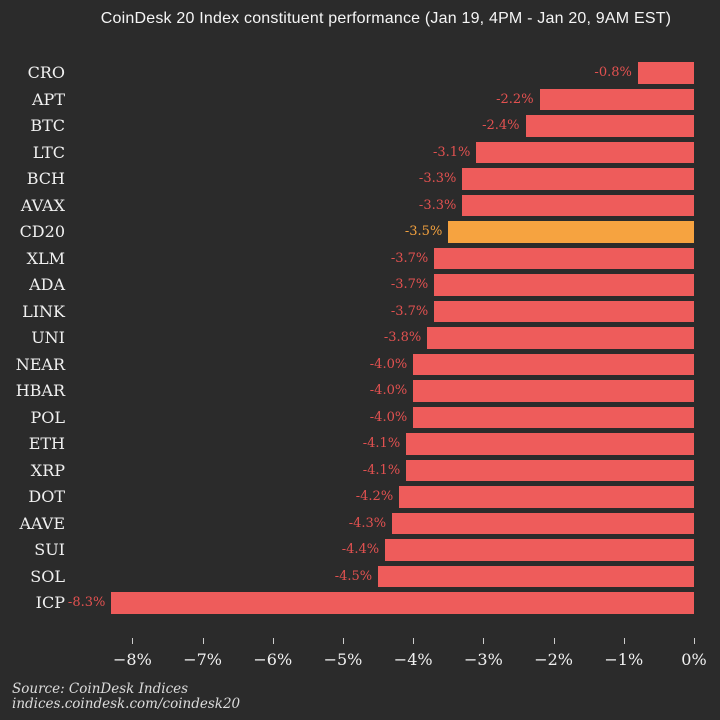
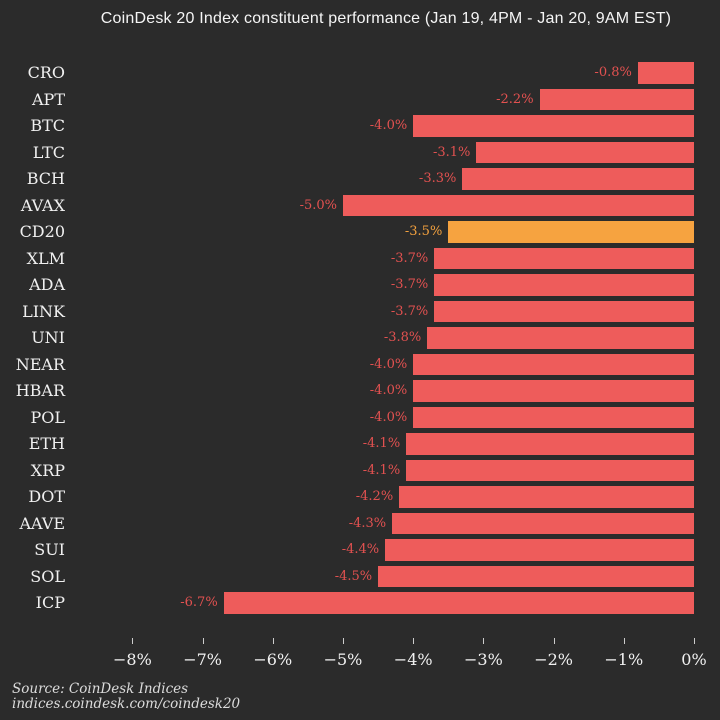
BTC: -2.4% -> -4.0%
AVAX: -3.3% -> -5.0%
ICP: -8.3% -> -6.7%
